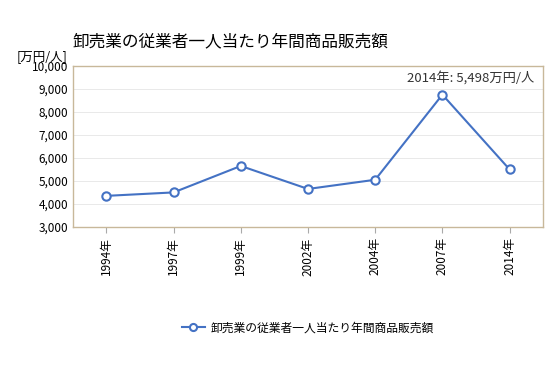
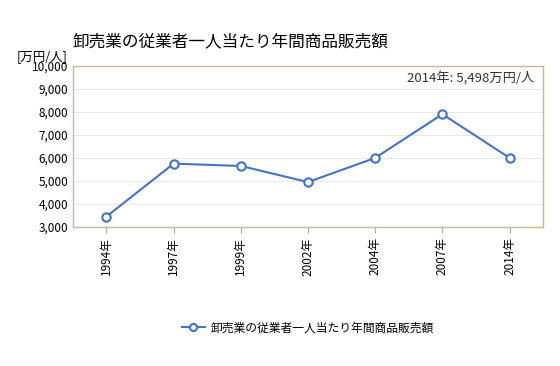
1994年: 4,350 -> 3,450
1997年: 4,500 -> 5,750
2002年: 4,650 -> 4,950
2004年: 5,050 -> 6,000
2007年: 8,750 -> 7,900
2014年: 5,500 -> 6,000
